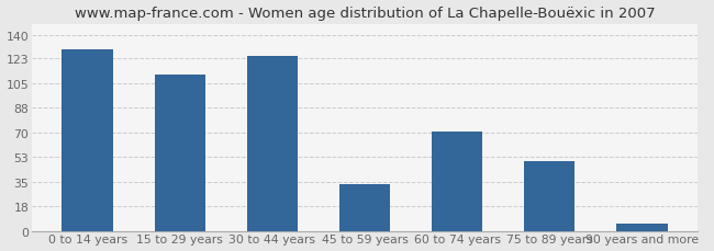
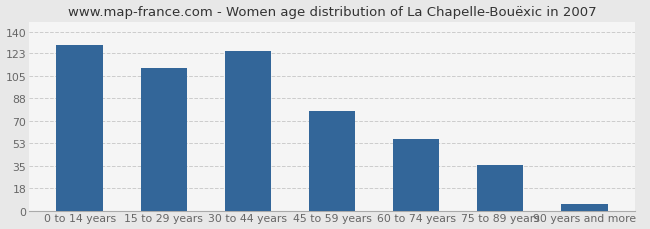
45 to 59 years: 33 -> 78
60 to 74 years: 71 -> 56
75 to 89 years: 50 -> 36
